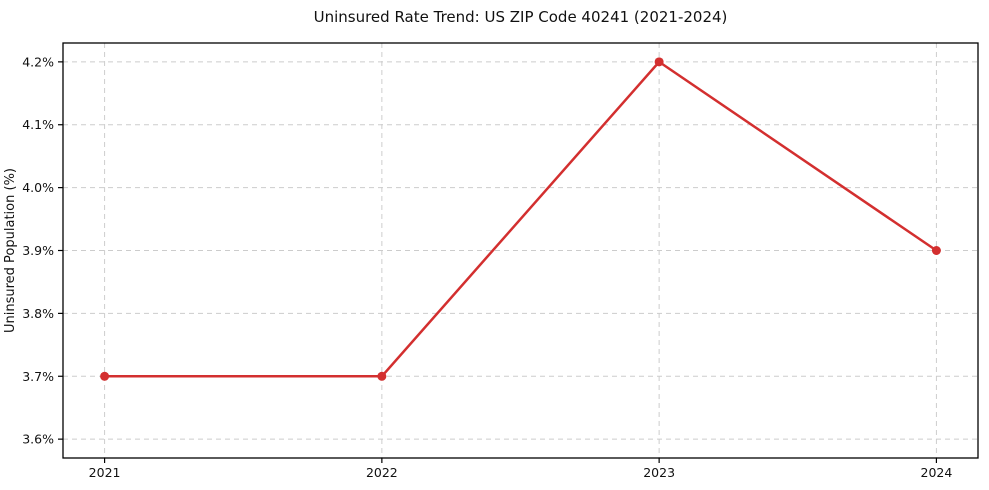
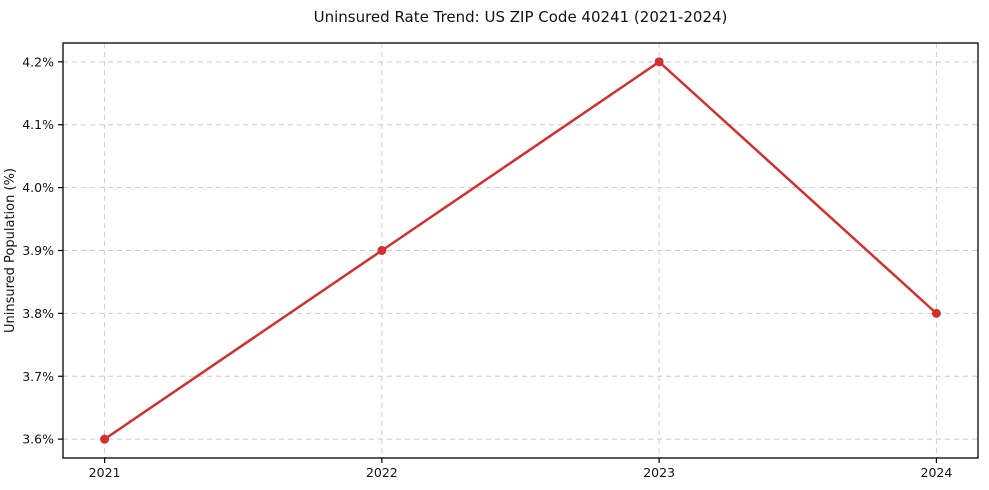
2021: 3.7% -> 3.6%
2022: 3.7% -> 3.9%
2024: 3.9% -> 3.8%
